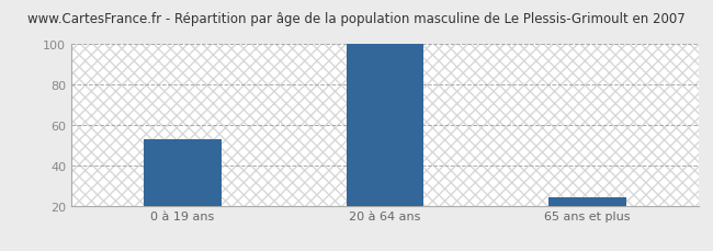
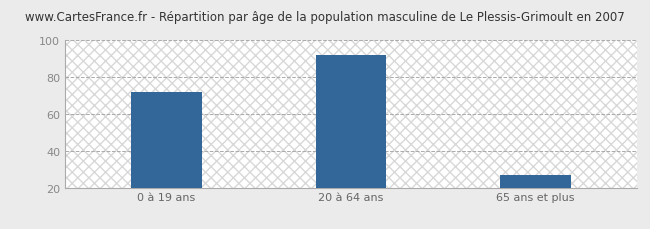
0 à 19 ans: 53 -> 72
20 à 64 ans: 100 -> 92
65 ans et plus: 24 -> 27
